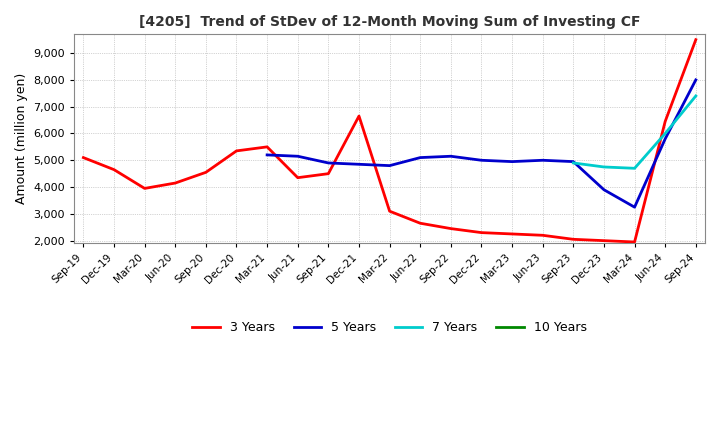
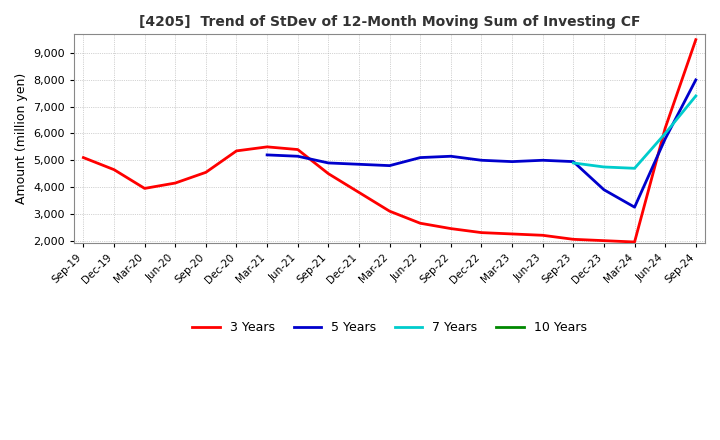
3 Years/Jun-21: 4,350 -> 5,400
3 Years/Dec-21: 6,650 -> 3,800
3 Years/Jun-24: 6,450 -> 6,200
